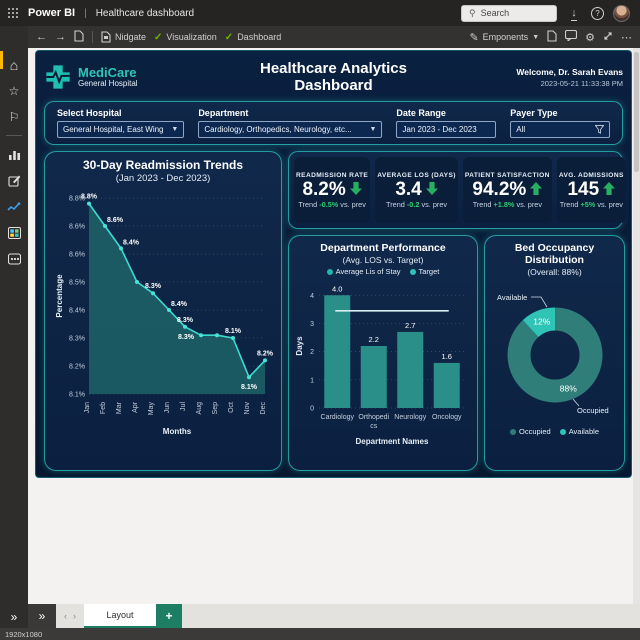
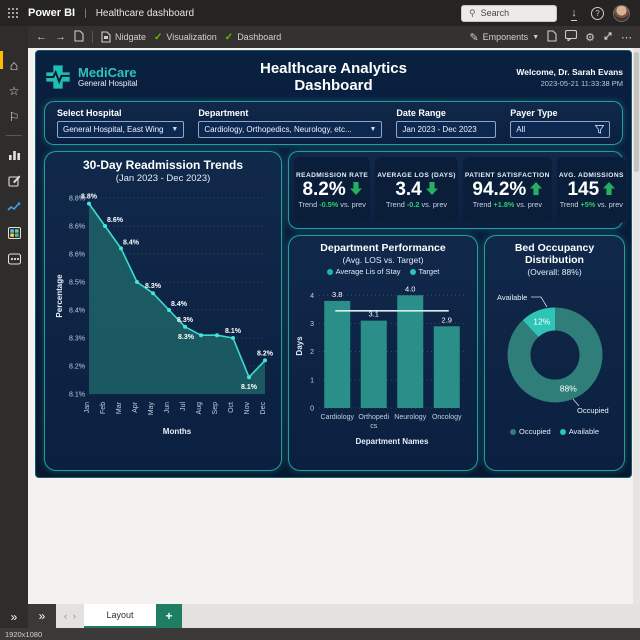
Department Performance/Cardiology: 4.0 -> 3.8
Department Performance/Orthopedics: 2.2 -> 3.1
Department Performance/Neurology: 2.7 -> 4.0
Department Performance/Oncology: 1.6 -> 2.9
